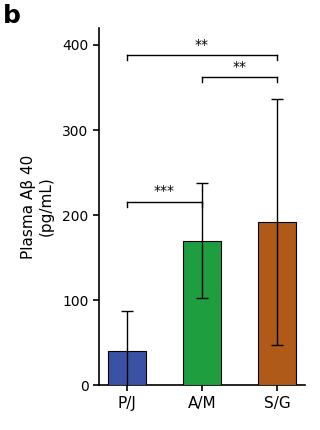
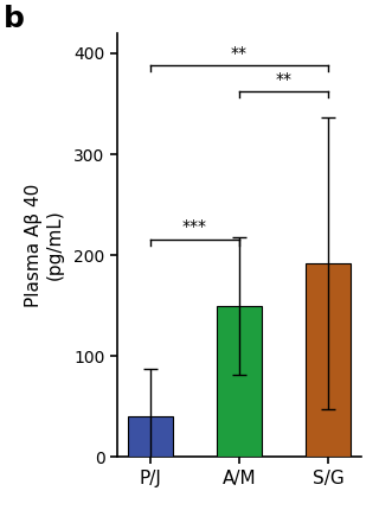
A/M: 170 -> 150
